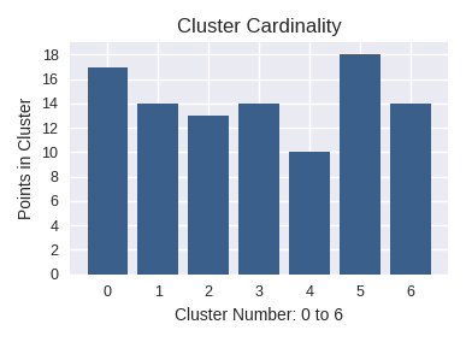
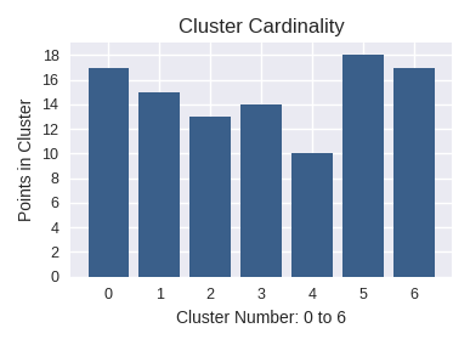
1: 14 -> 15
6: 14 -> 17
